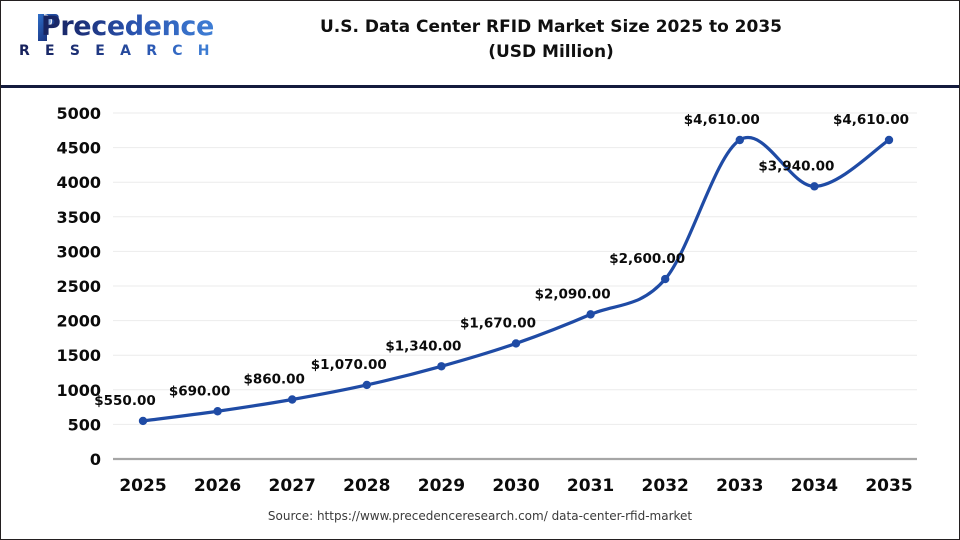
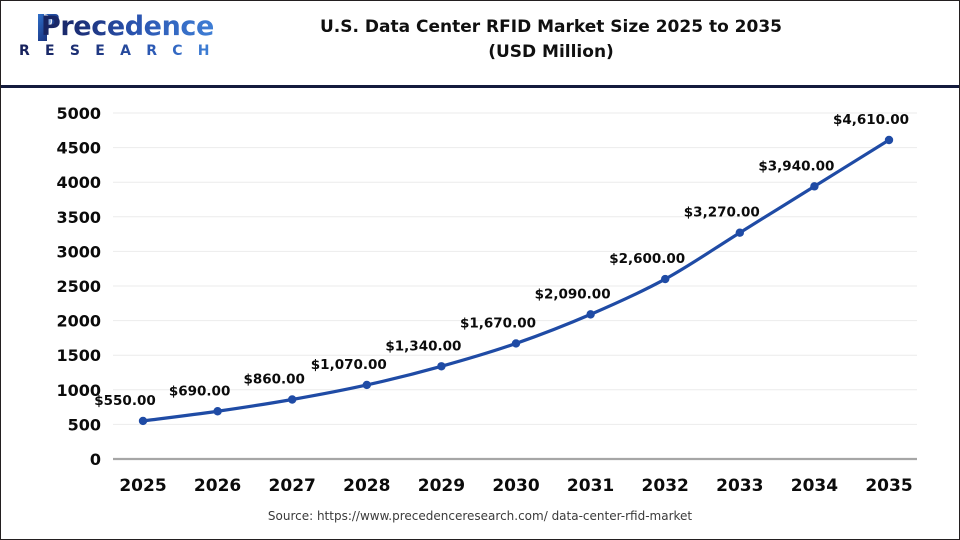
2033: $4,610.00 -> $3,270.00
